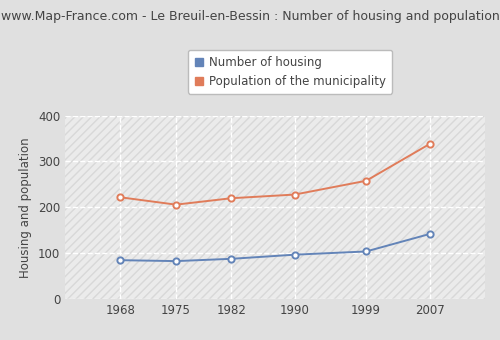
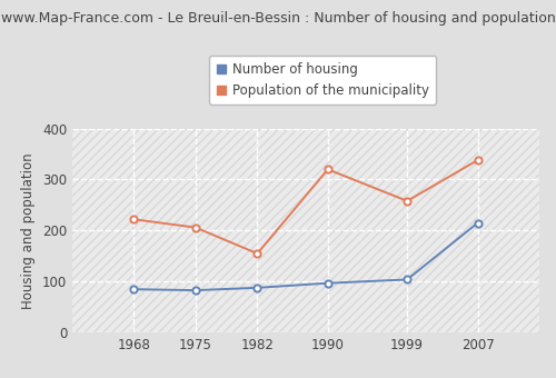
Population of the municipality/1982: 220 -> 155
Population of the municipality/1990: 228 -> 320
Number of housing/2007: 142 -> 215
